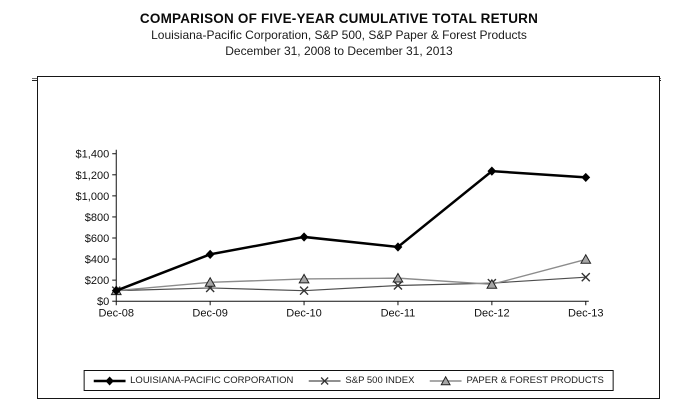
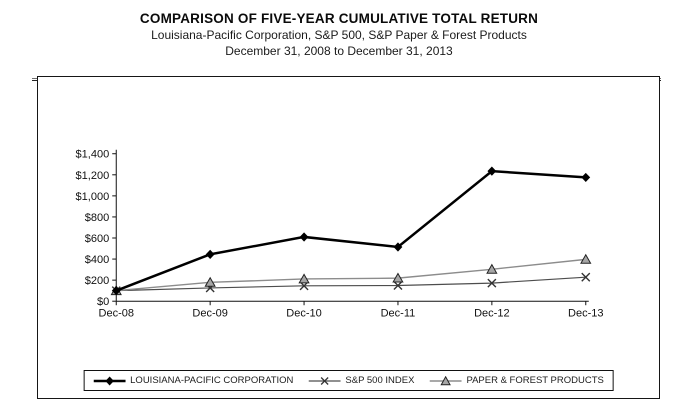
S&P 500 INDEX/Dec-10: $100 -> $150
PAPER & FOREST PRODUCTS/Dec-12: $160 -> $300
